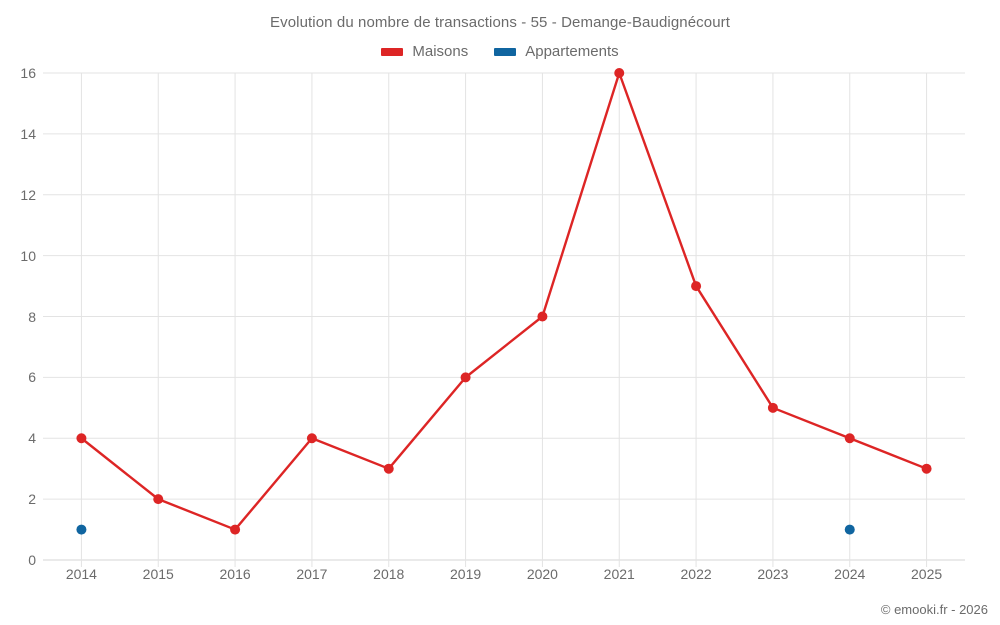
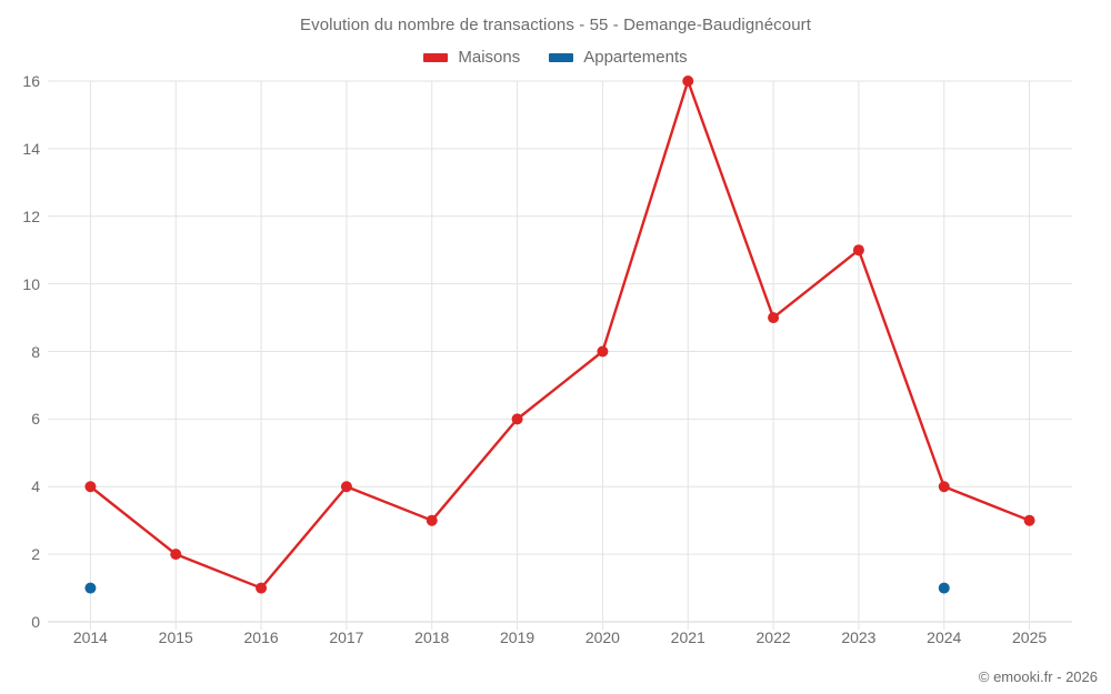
Maisons/2023: 5 -> 11
